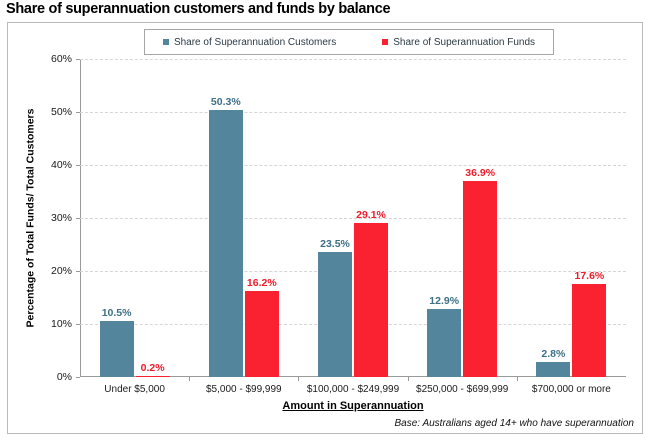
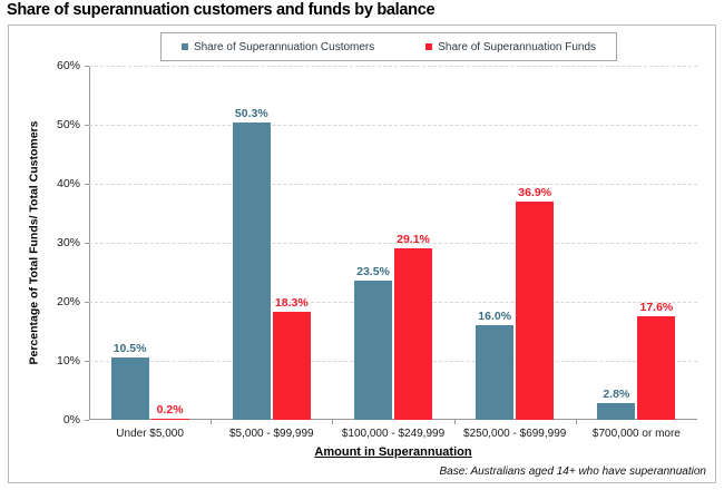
Share of Superannuation Funds/$5,000 - $99,999: 16.2% -> 18.3%
Share of Superannuation Customers/$250,000 - $699,999: 12.9% -> 16.0%
